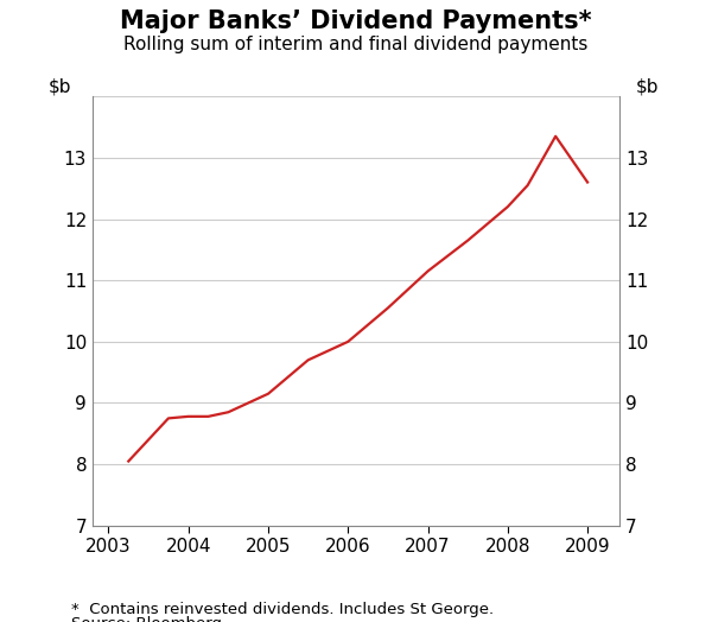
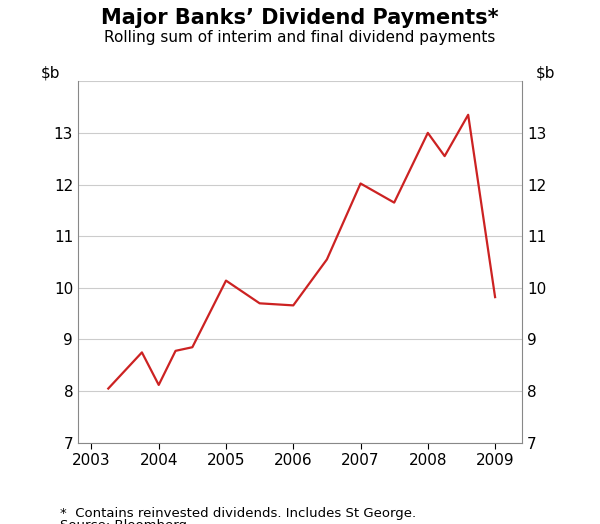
2004: 8.78 -> 8.12
2005: 9.15 -> 10.14
2006: 10.00 -> 9.66
2007: 11.15 -> 12.02
2008: 12.20 -> 13.00
2009: 12.60 -> 9.82
